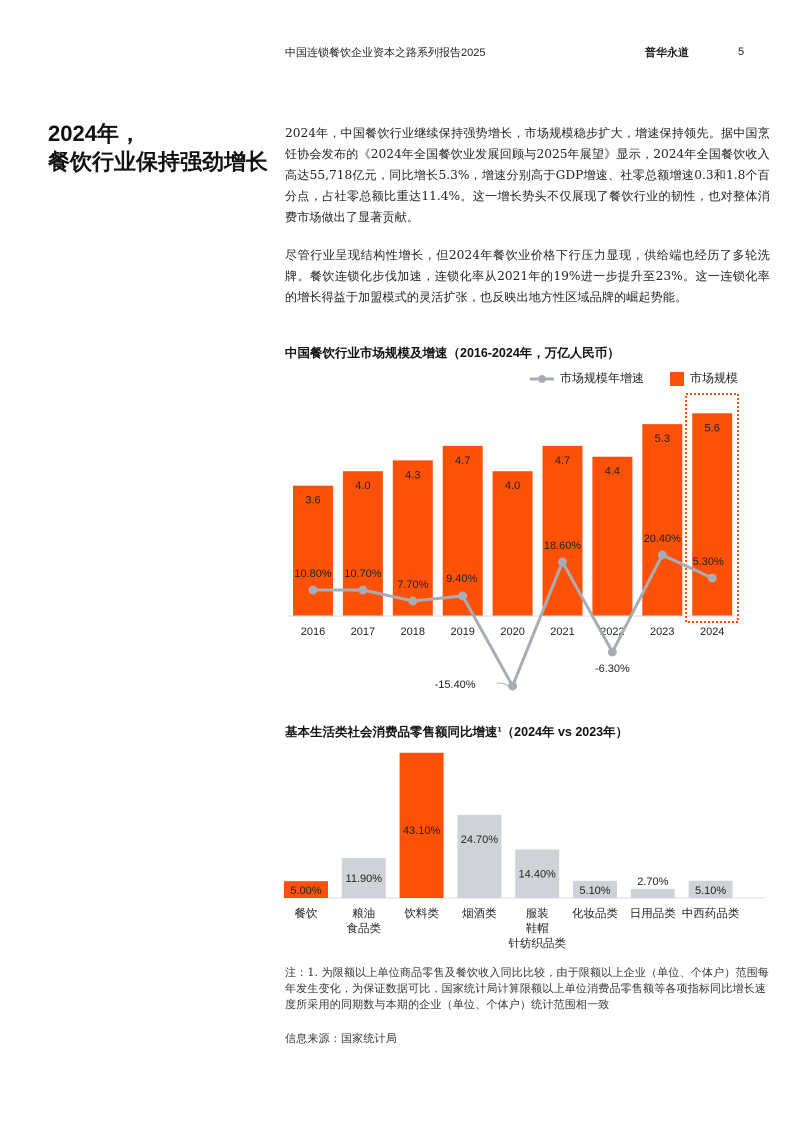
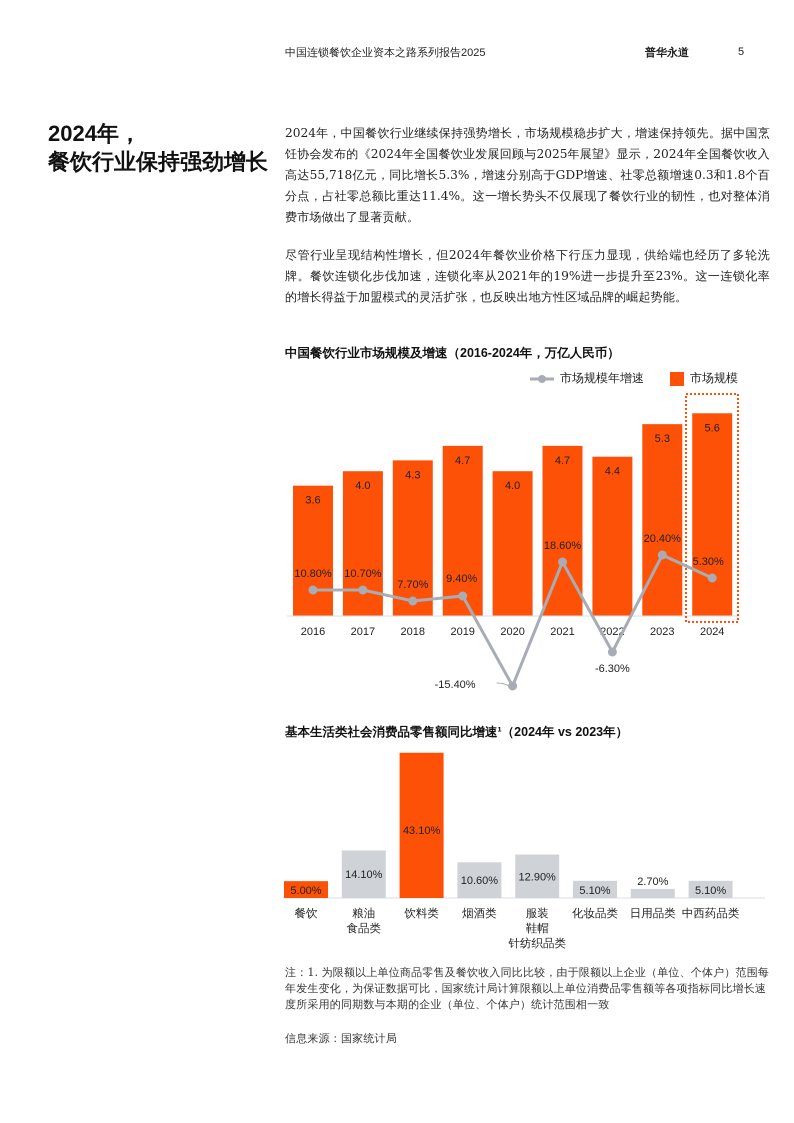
基本生活类社会消费品零售额同比增速¹（2024年 vs 2023年）/粮油食品类: 11.90% -> 14.10%
基本生活类社会消费品零售额同比增速¹（2024年 vs 2023年）/烟酒类: 24.70% -> 10.60%
基本生活类社会消费品零售额同比增速¹（2024年 vs 2023年）/服装鞋帽针纺织品类: 14.40% -> 12.90%
